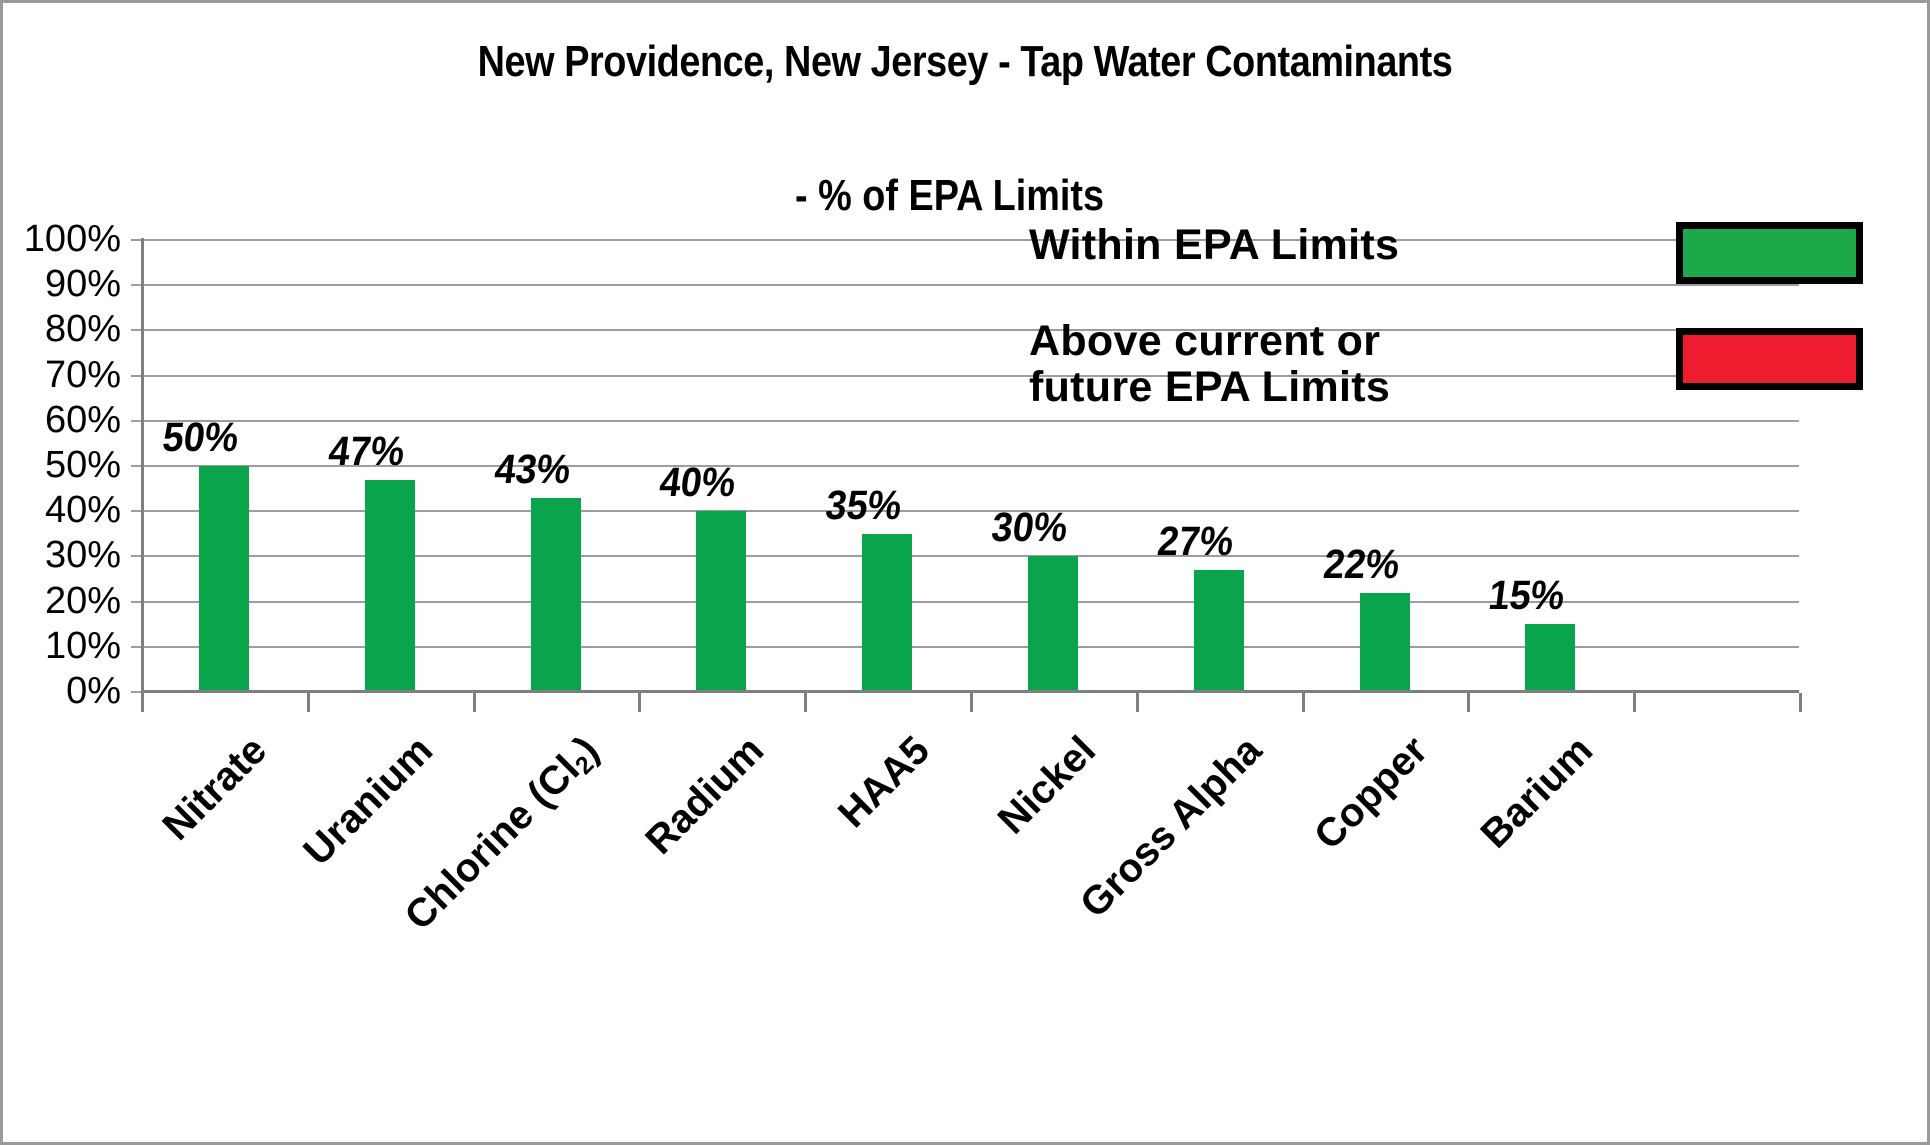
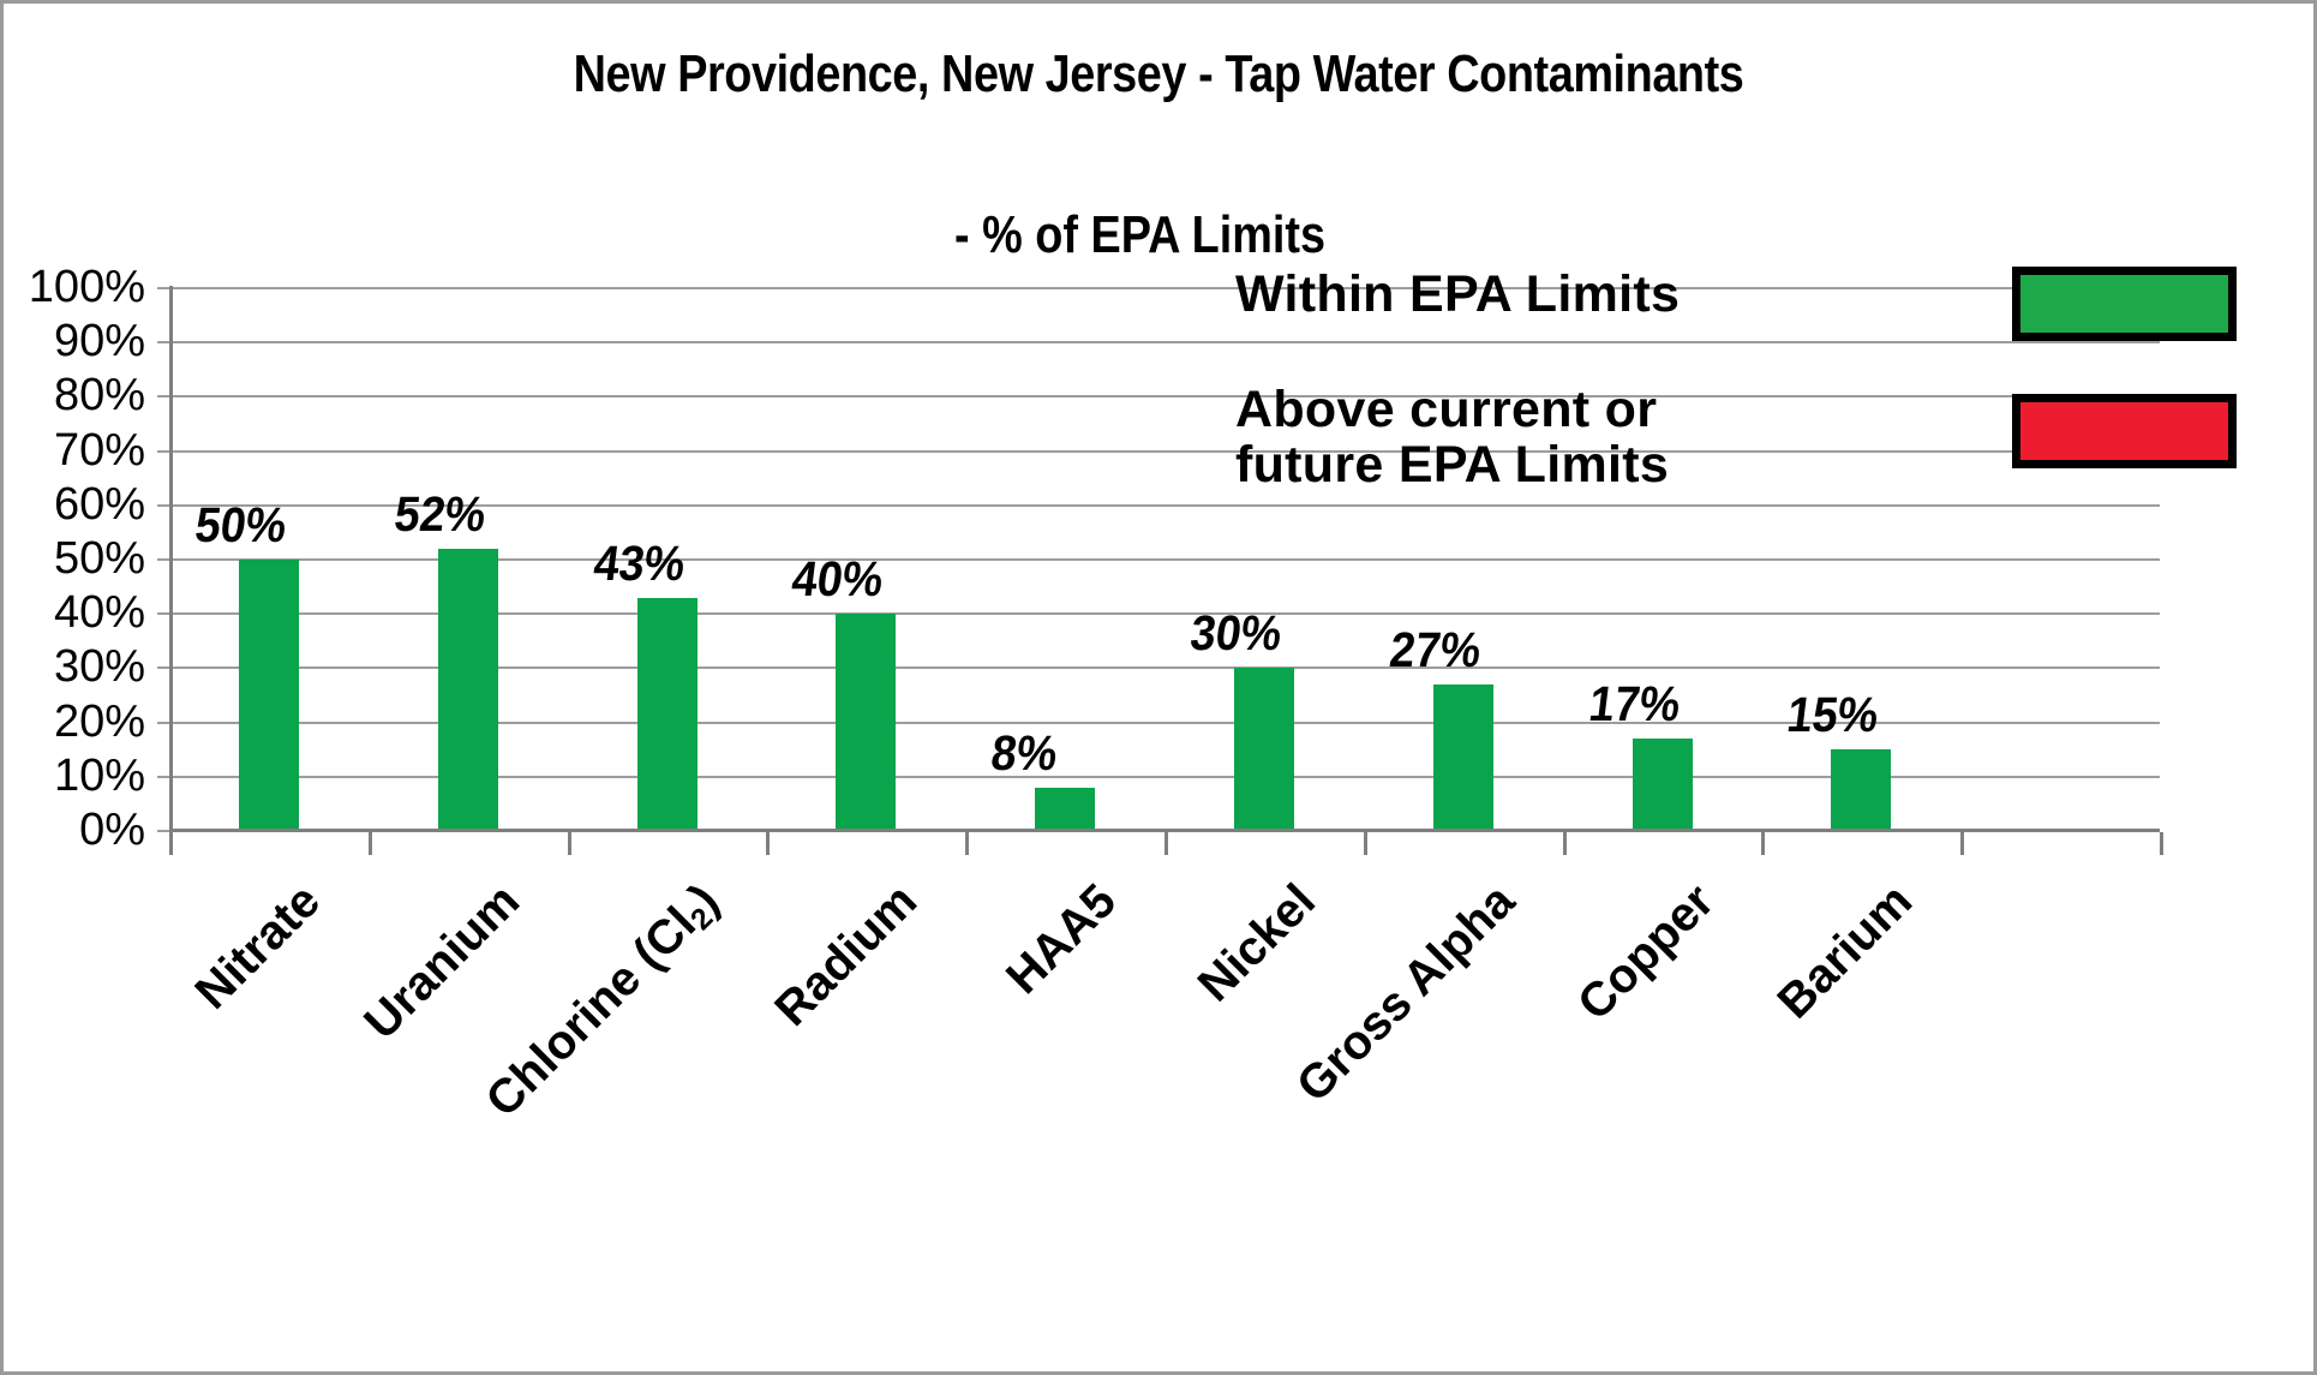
Uranium: 47% -> 52%
HAA5: 35% -> 8%
Copper: 22% -> 17%
